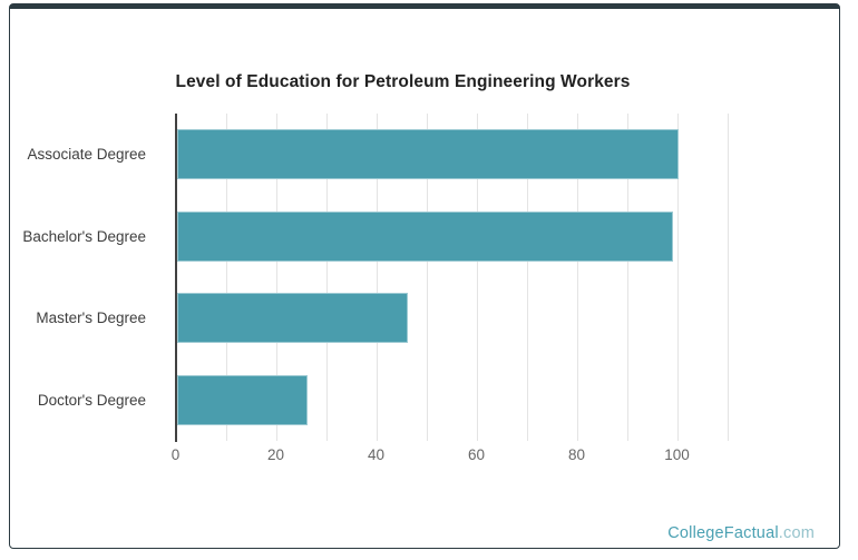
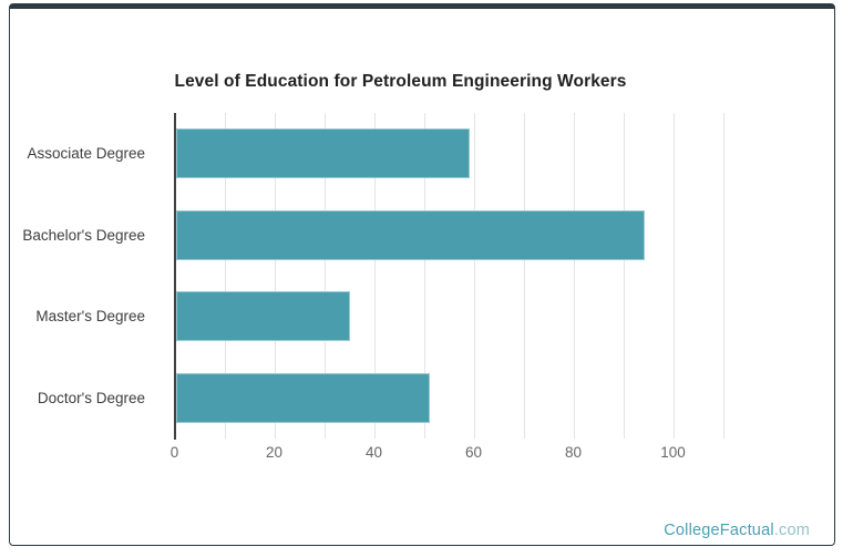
Associate Degree: 100 -> 59
Bachelor's Degree: 99 -> 94
Master's Degree: 46 -> 35
Doctor's Degree: 26 -> 51
